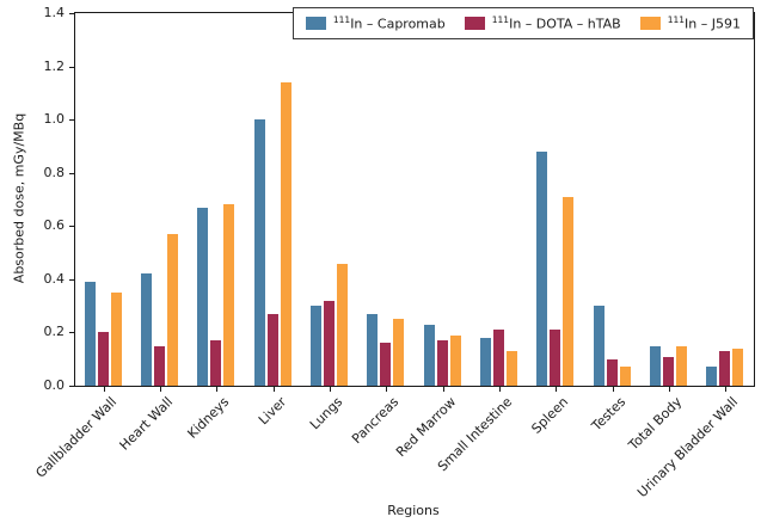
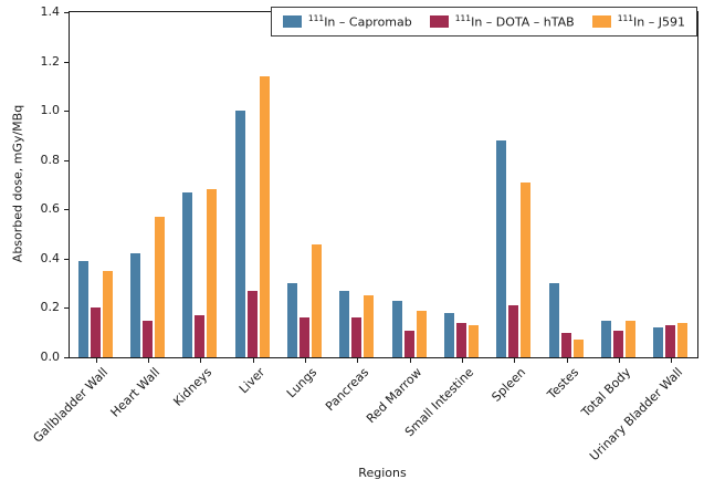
111In – DOTA – hTAB/Lungs: 0.32 -> 0.16
111In – DOTA – hTAB/Red Marrow: 0.17 -> 0.11
111In – DOTA – hTAB/Small Intestine: 0.21 -> 0.14
111In – Capromab/Urinary Bladder Wall: 0.07 -> 0.12
